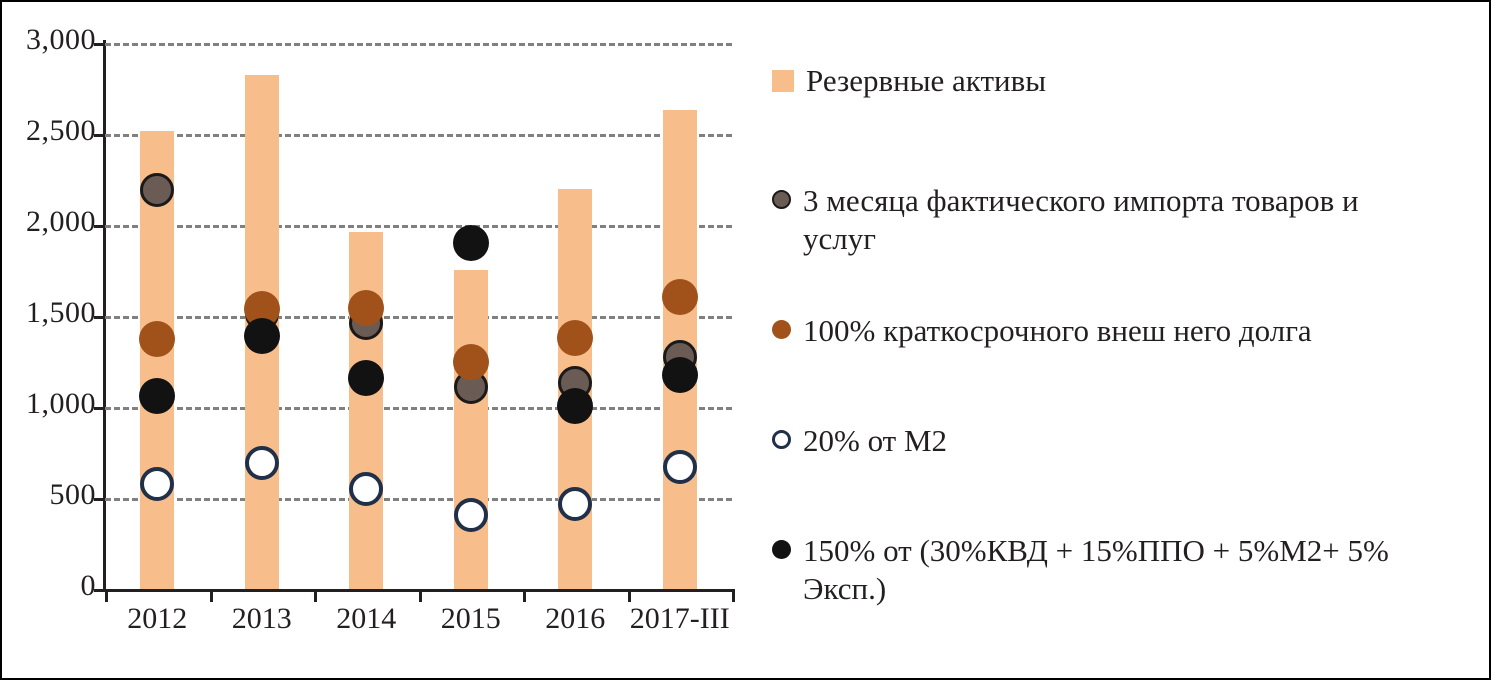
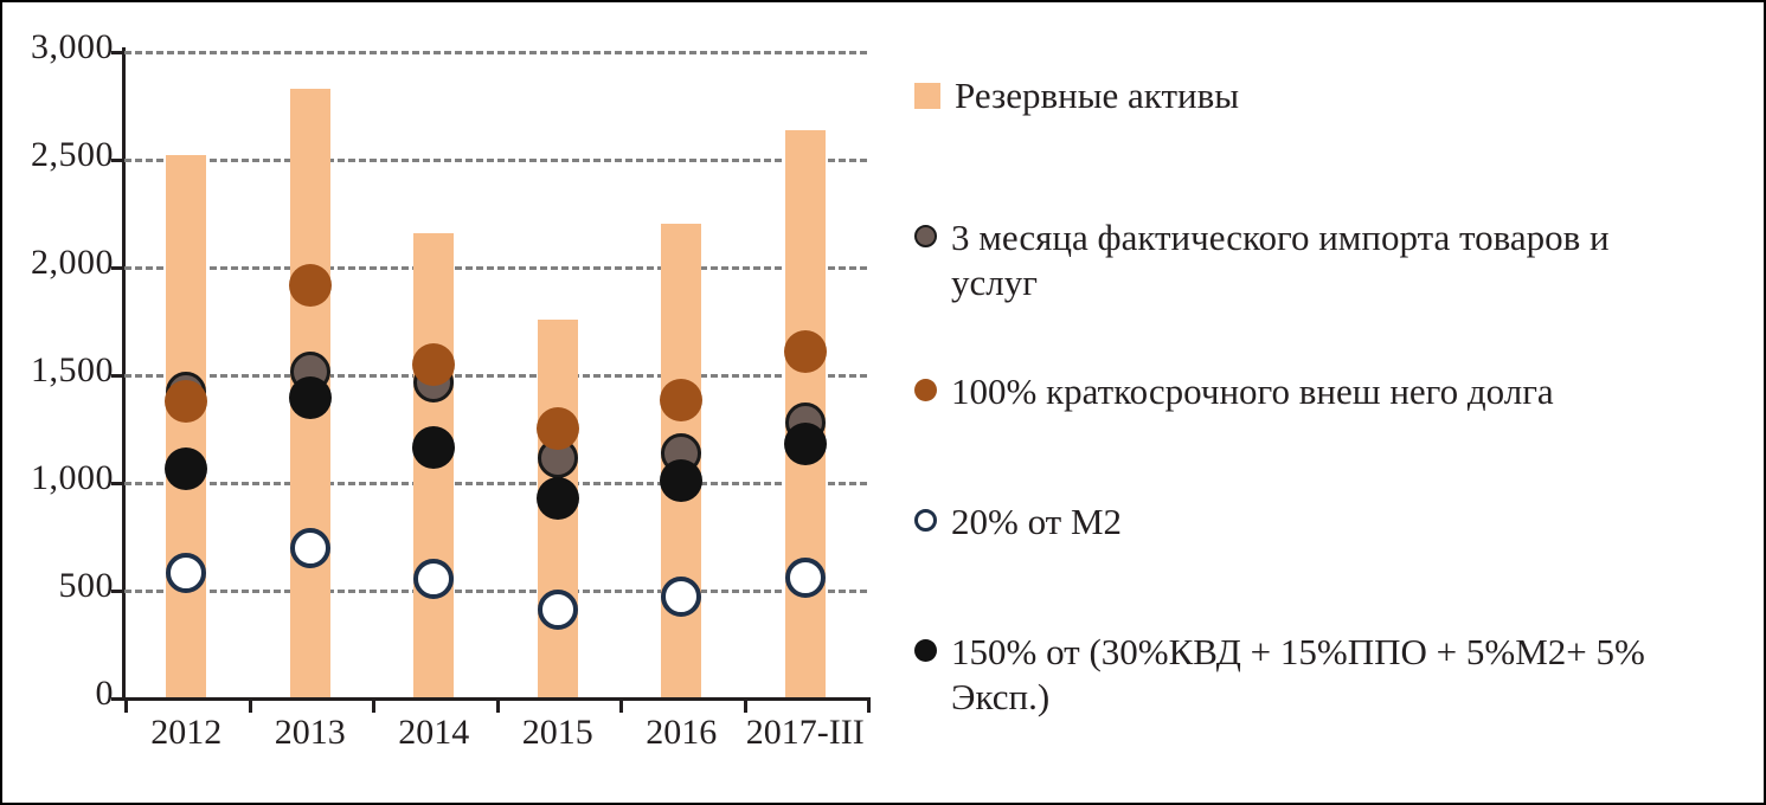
3 месяца фактического импорта товаров и услуг/2012: 2190 -> 1420
100% краткосрочного внеш него долга/2013: 1540 -> 1910
Резервные активы/2014: 1960 -> 2160
150% от (30%КВД + 15%ППО + 5%М2+ 5% Эксп.)/2015: 1900 -> 920
20% от М2/2017-III: 670 -> 560
